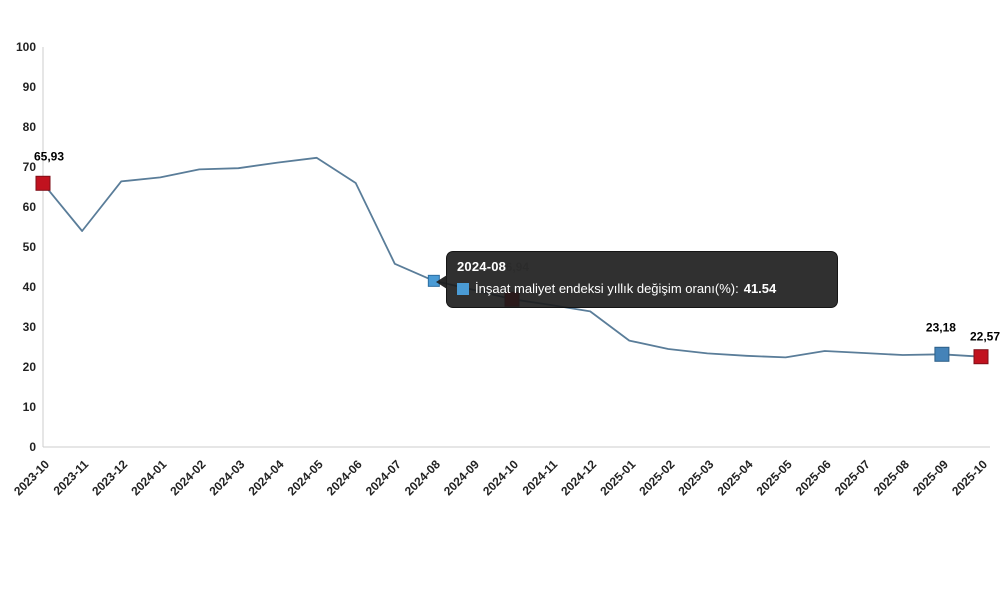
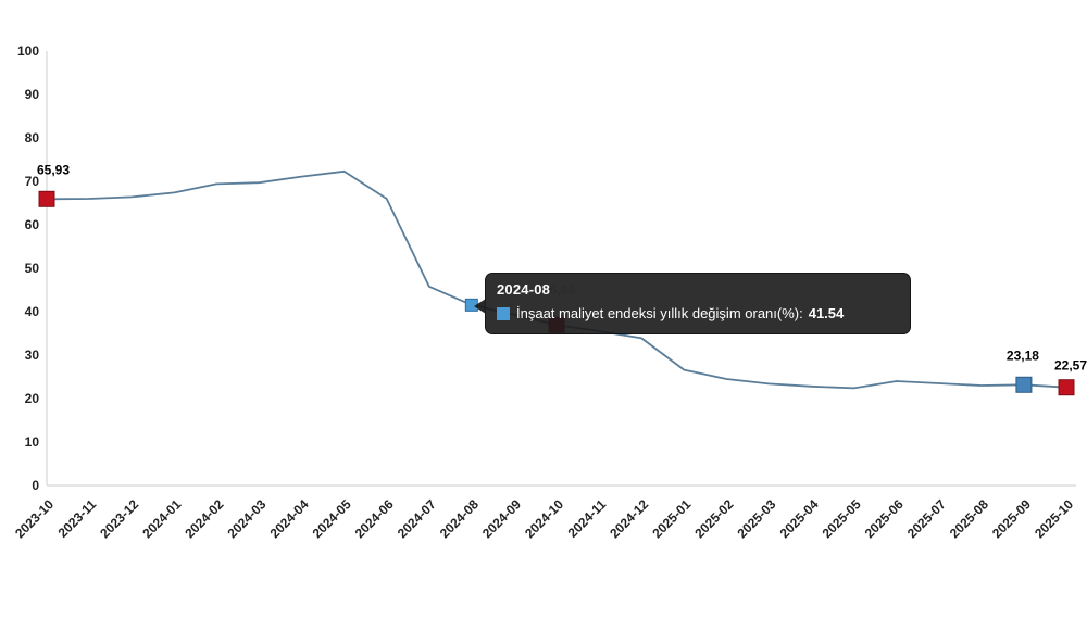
2023-11: 54 -> 66
